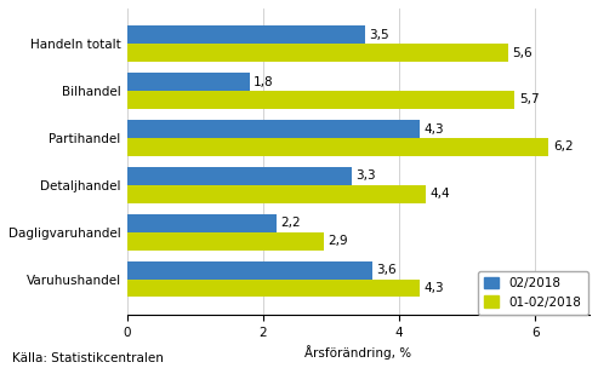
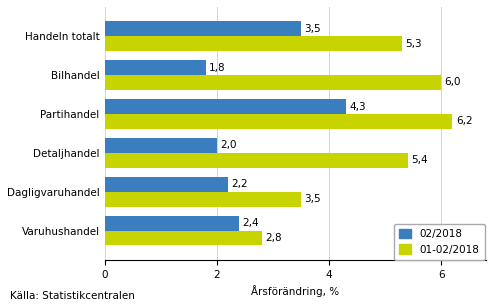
01-02/2018/Handeln totalt: 5,6 -> 5,3
01-02/2018/Bilhandel: 5,7 -> 6,0
02/2018/Detaljhandel: 3,3 -> 2,0
01-02/2018/Detaljhandel: 4,4 -> 5,4
01-02/2018/Dagligvaruhandel: 2,9 -> 3,5
02/2018/Varuhushandel: 3,6 -> 2,4
01-02/2018/Varuhushandel: 4,3 -> 2,8
